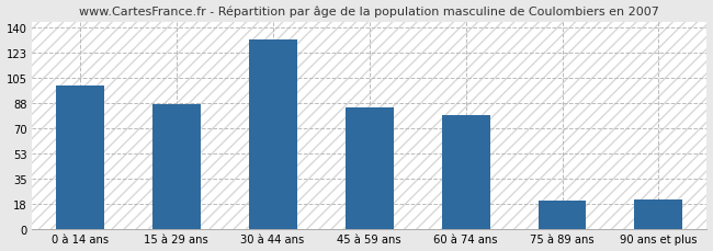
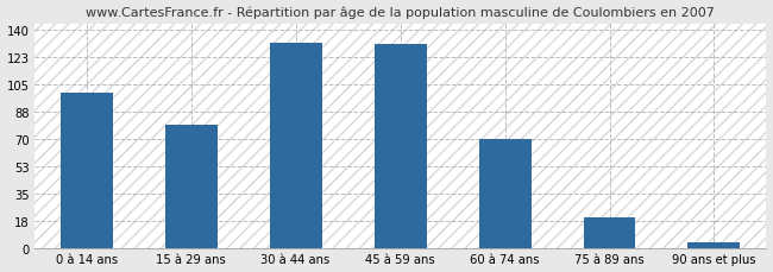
15 à 29 ans: 87 -> 79
45 à 59 ans: 85 -> 131
60 à 74 ans: 79 -> 70
90 ans et plus: 21 -> 4
